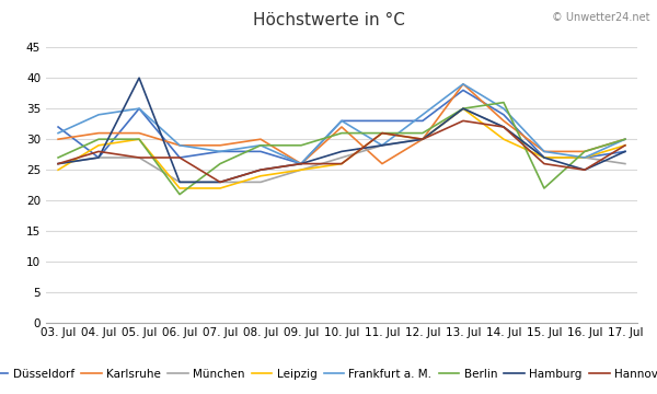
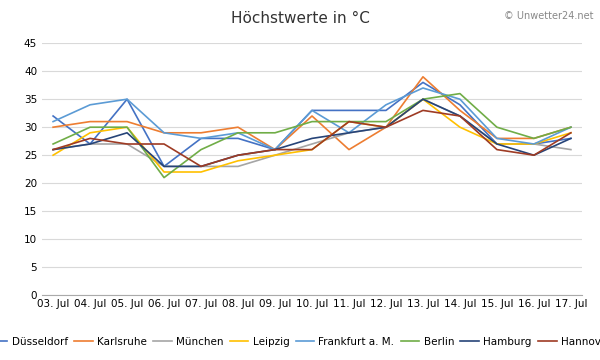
Hamburg/05. Jul: 40 -> 29
Düsseldorf/06. Jul: 27 -> 23
Frankfurt a. M./13. Jul: 39 -> 37
Berlin/15. Jul: 22 -> 30
